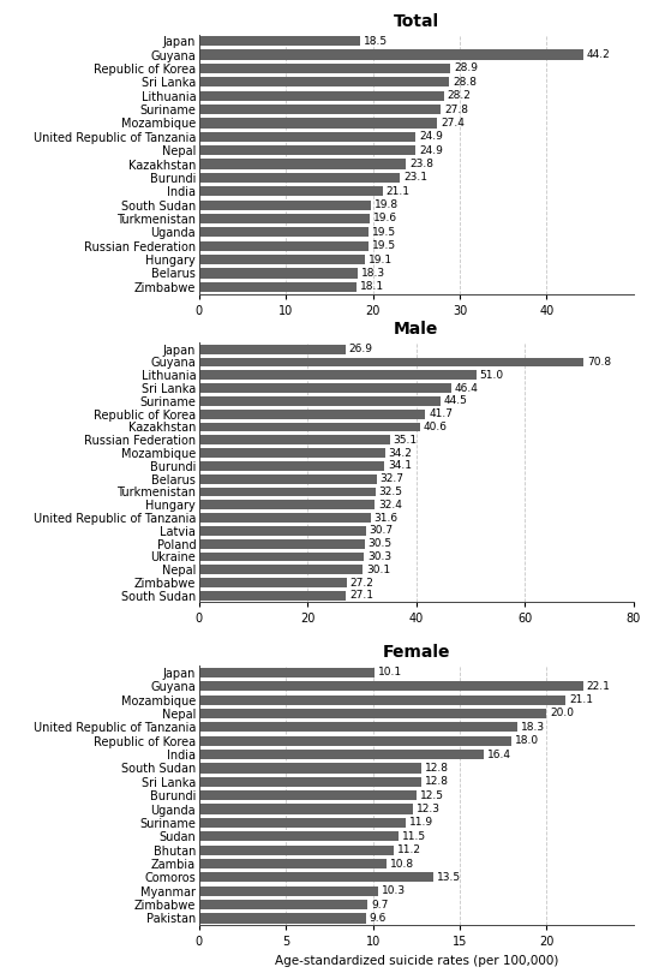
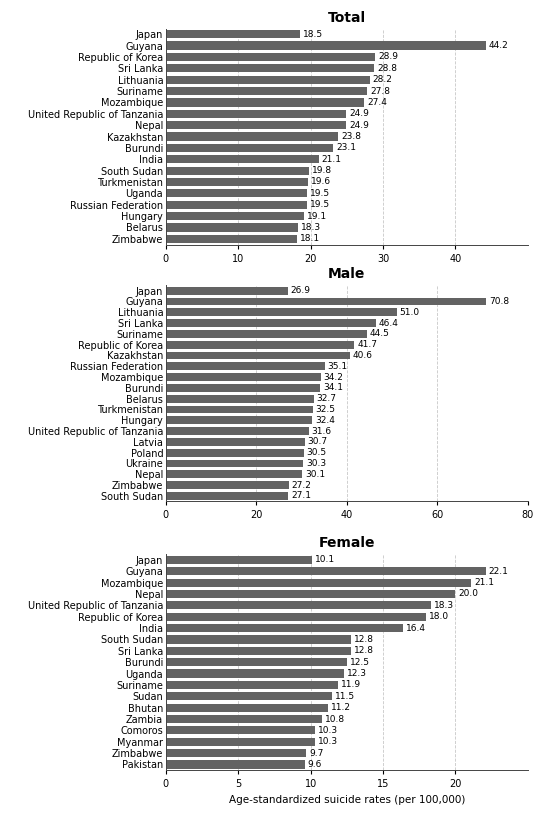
Female/Comoros: 13.5 -> 10.3
